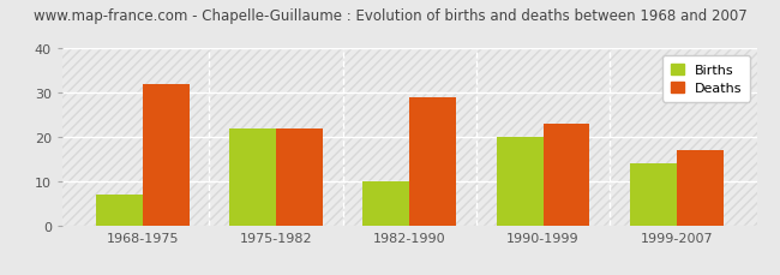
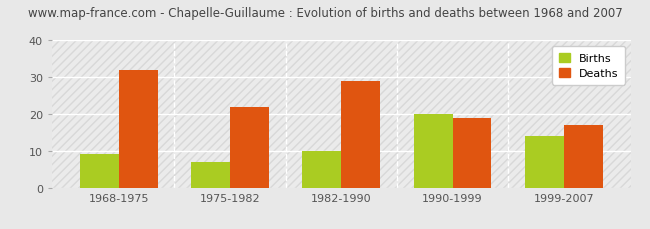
Births/1968-1975: 7 -> 9
Births/1975-1982: 22 -> 7
Deaths/1990-1999: 23 -> 19
